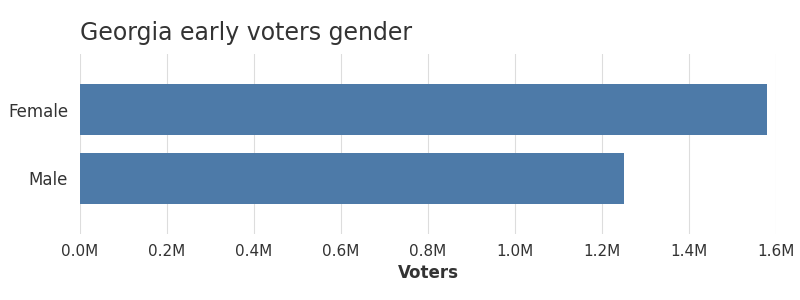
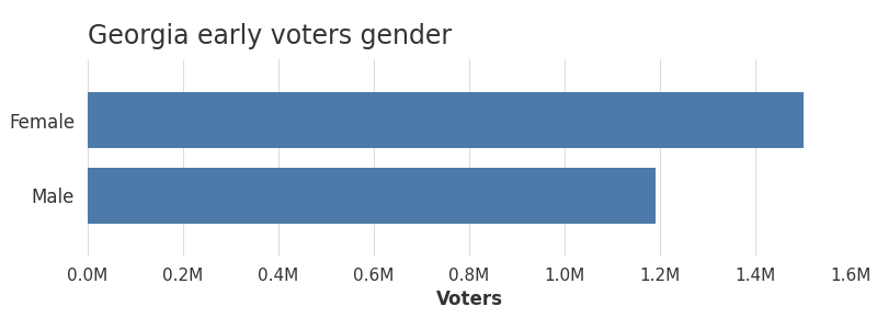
Female: 1.58M -> 1.50M
Male: 1.25M -> 1.19M
